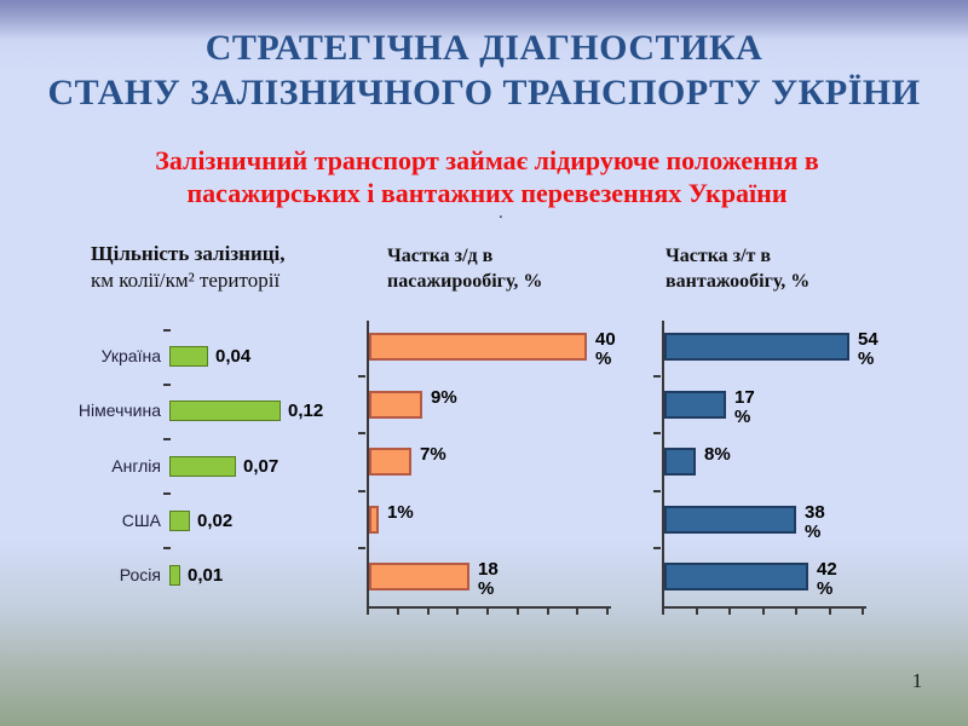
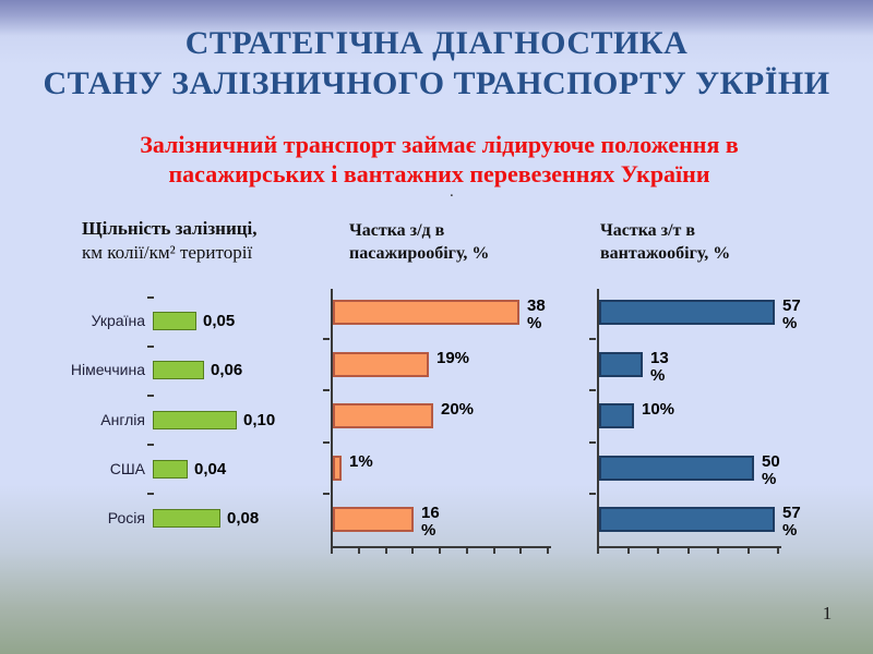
Щільність залізниці, км колії/км² території/Україна: 0,04 -> 0,05
Щільність залізниці, км колії/км² території/Німеччина: 0,12 -> 0,06
Щільність залізниці, км колії/км² території/Англія: 0,07 -> 0,10
Щільність залізниці, км колії/км² території/США: 0,02 -> 0,04
Щільність залізниці, км колії/км² території/Росія: 0,01 -> 0,08
Частка з/д в пасажирообігу, %/Україна: 40 -> 38
Частка з/д в пасажирообігу, %/Німеччина: 9% -> 19%
Частка з/д в пасажирообігу, %/Англія: 7% -> 20%
Частка з/д в пасажирообігу, %/Росія: 18 -> 16
Частка з/т в вантажообігу, %/Україна: 54 -> 57
Частка з/т в вантажообігу, %/Німеччина: 17 -> 13
Частка з/т в вантажообігу, %/Англія: 8% -> 10%
Частка з/т в вантажообігу, %/США: 38 -> 50
Частка з/т в вантажообігу, %/Росія: 42 -> 57
